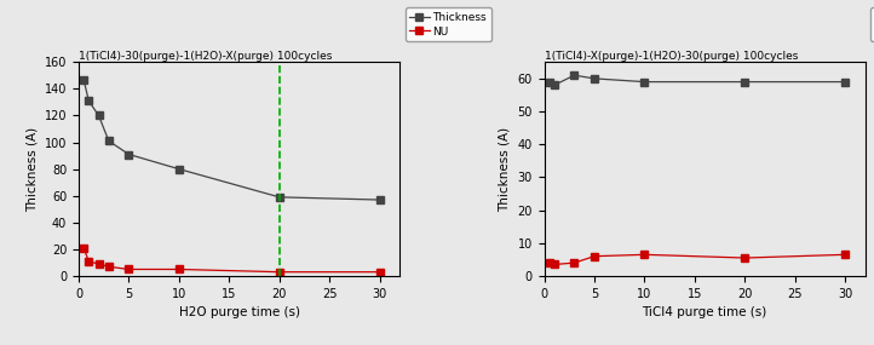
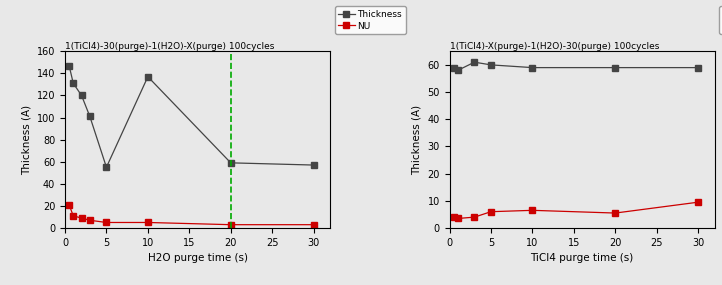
1(TiCl4)-30(purge)-1(H2O)-X(purge) 100cycles/Thickness/5: 91 -> 55
1(TiCl4)-30(purge)-1(H2O)-X(purge) 100cycles/Thickness/10: 80 -> 137
1(TiCl4)-X(purge)-1(H2O)-30(purge) 100cycles/NU/30: 6.5 -> 9.5
